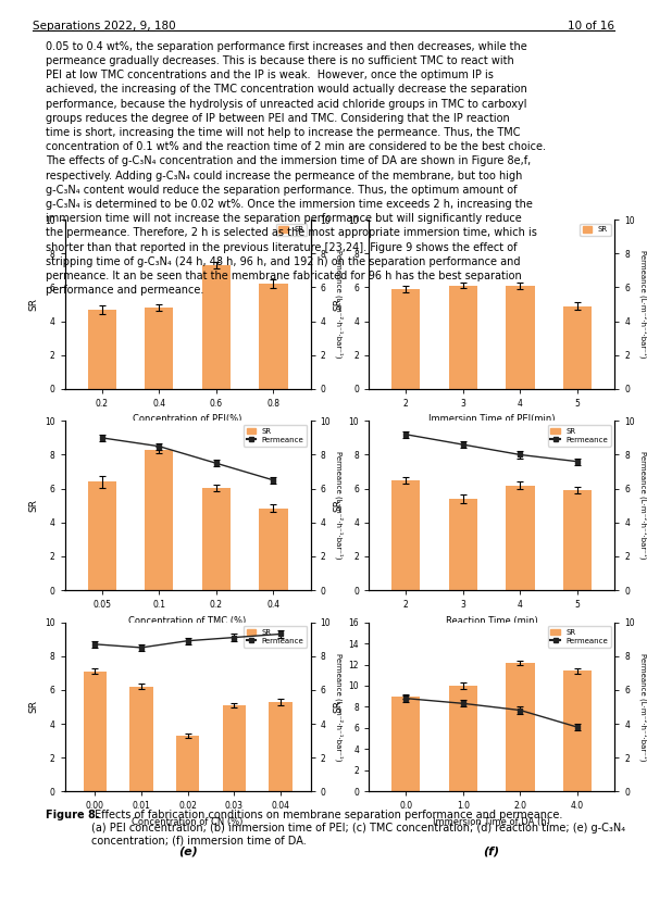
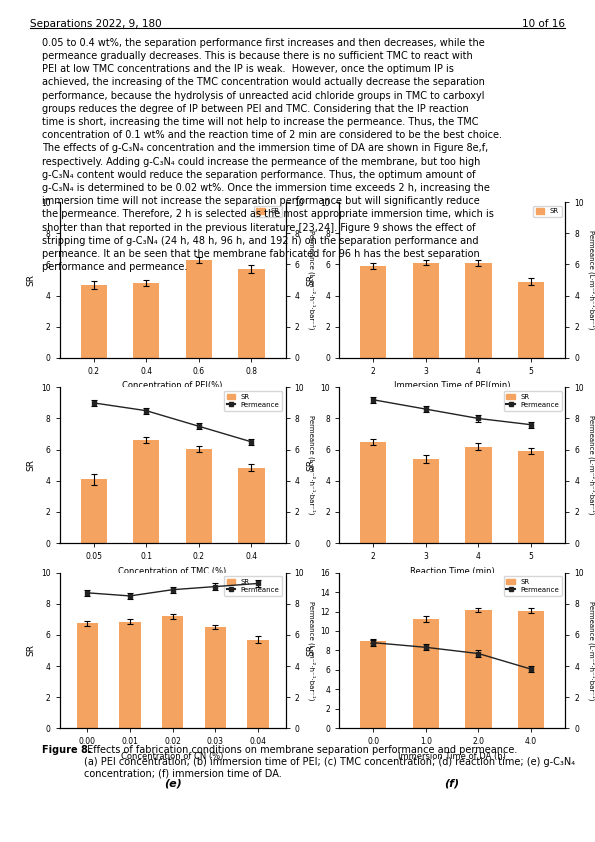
0.6: 7.3 -> 6.3
0.8: 6.2 -> 5.7
SR/0.05: 6.4 -> 4.1
SR/0.1: 8.3 -> 6.6
SR/0.00: 7.1 -> 6.8
SR/0.01: 6.2 -> 6.8
SR/0.02: 3.3 -> 7.2
SR/0.03: 5.1 -> 6.5
SR/0.04: 5.3 -> 5.7
SR/1.0: 10.0 -> 11.2
SR/4.0: 11.4 -> 12.1
